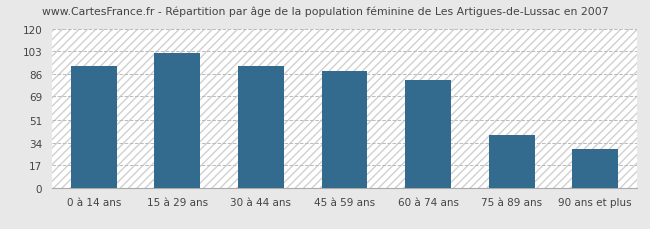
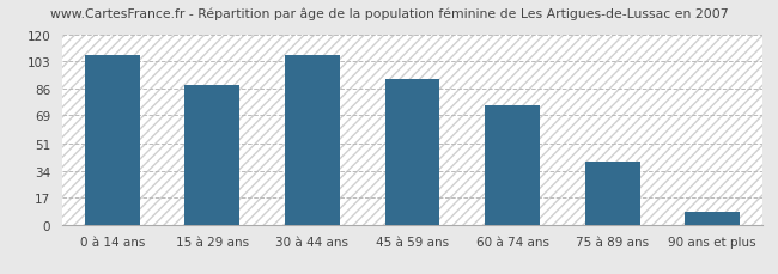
0 à 14 ans: 92 -> 107
15 à 29 ans: 102 -> 88
30 à 44 ans: 92 -> 107
45 à 59 ans: 88 -> 92
60 à 74 ans: 81 -> 75
90 ans et plus: 29 -> 8
